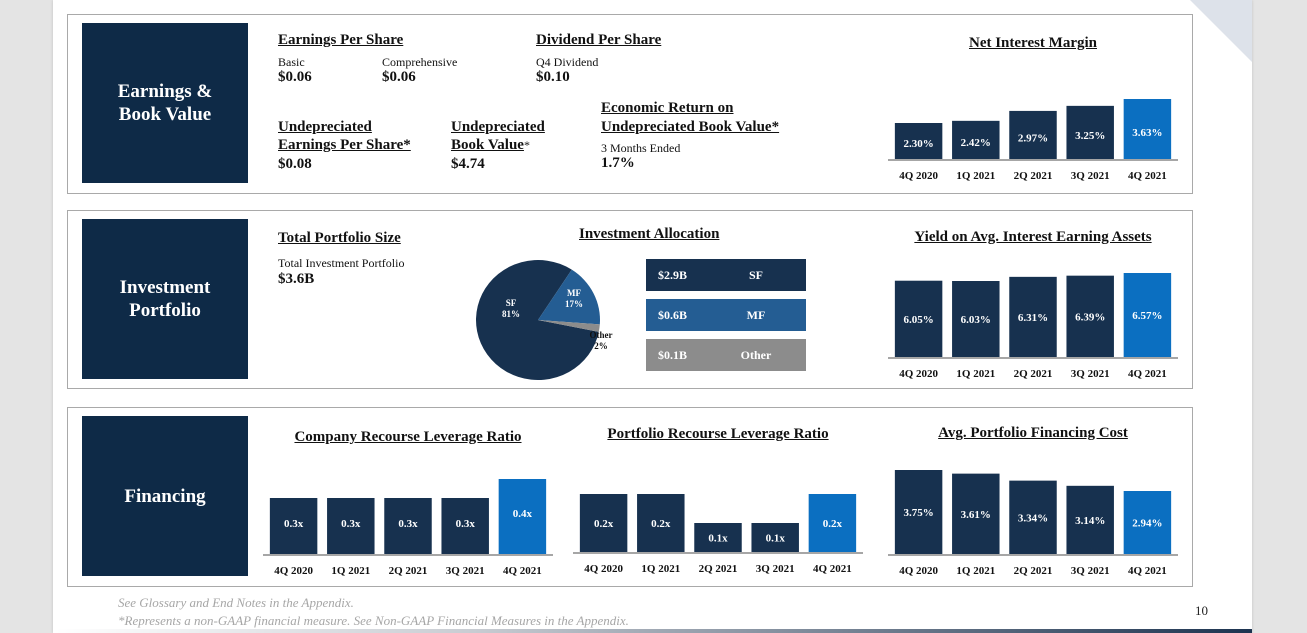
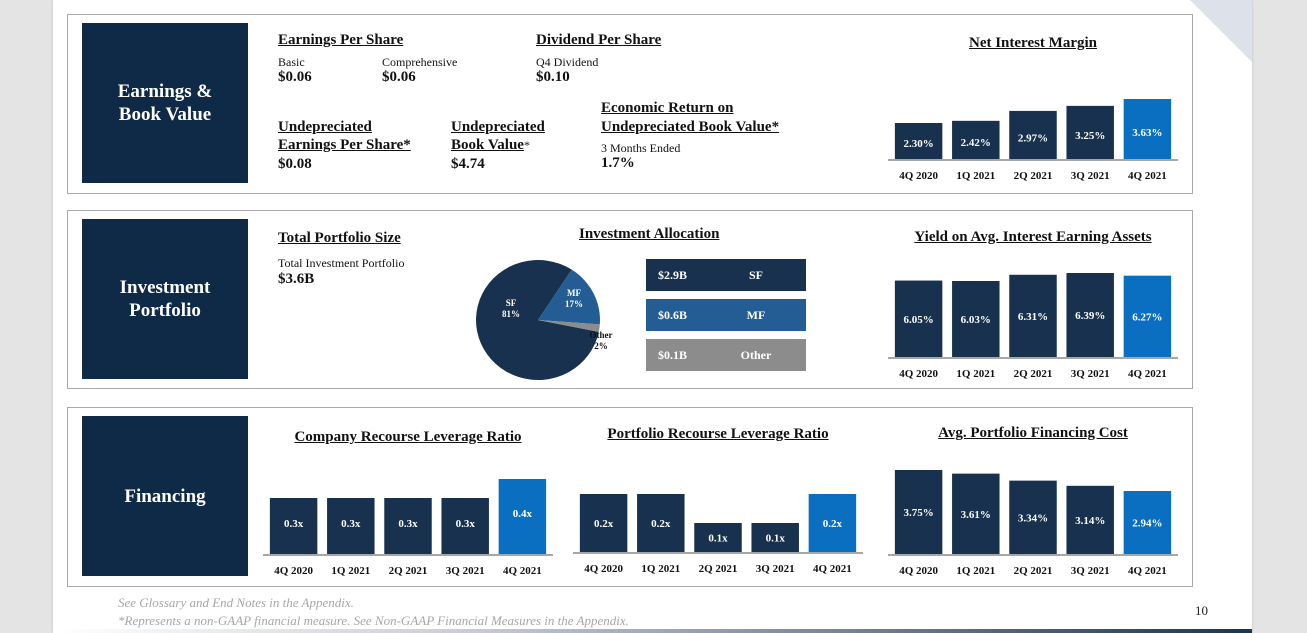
Yield on Avg. Interest Earning Assets/4Q 2021: 6.57% -> 6.27%
